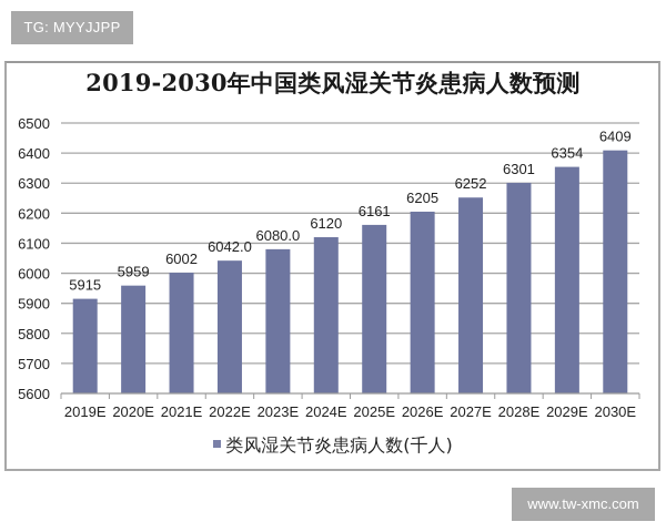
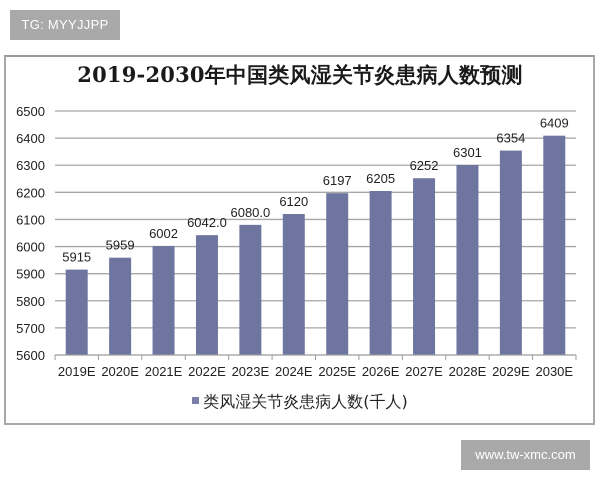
2025E: 6161 -> 6197
